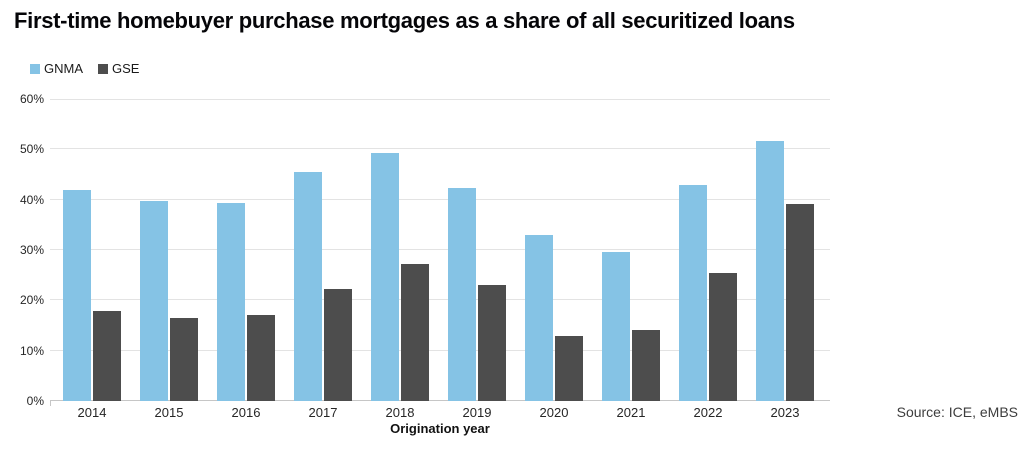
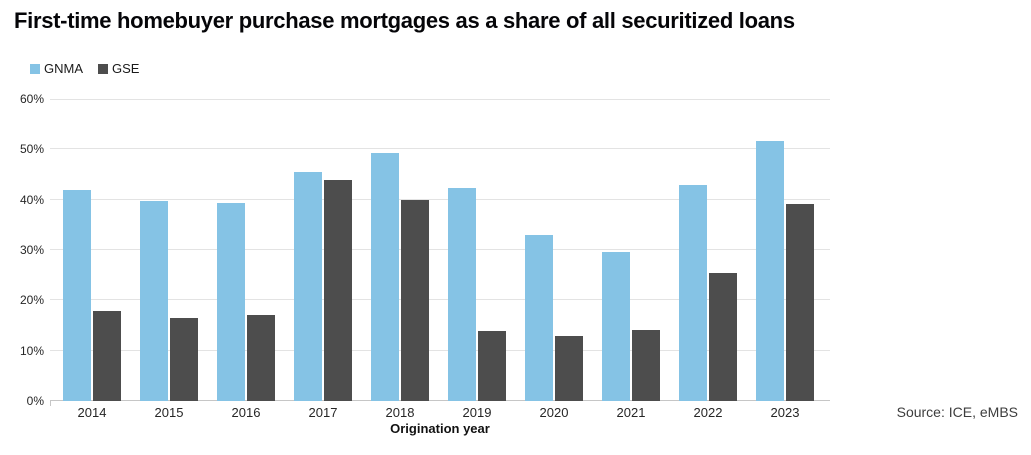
GSE/2017: 22% -> 44%
GSE/2018: 27% -> 40%
GSE/2019: 23% -> 14%
